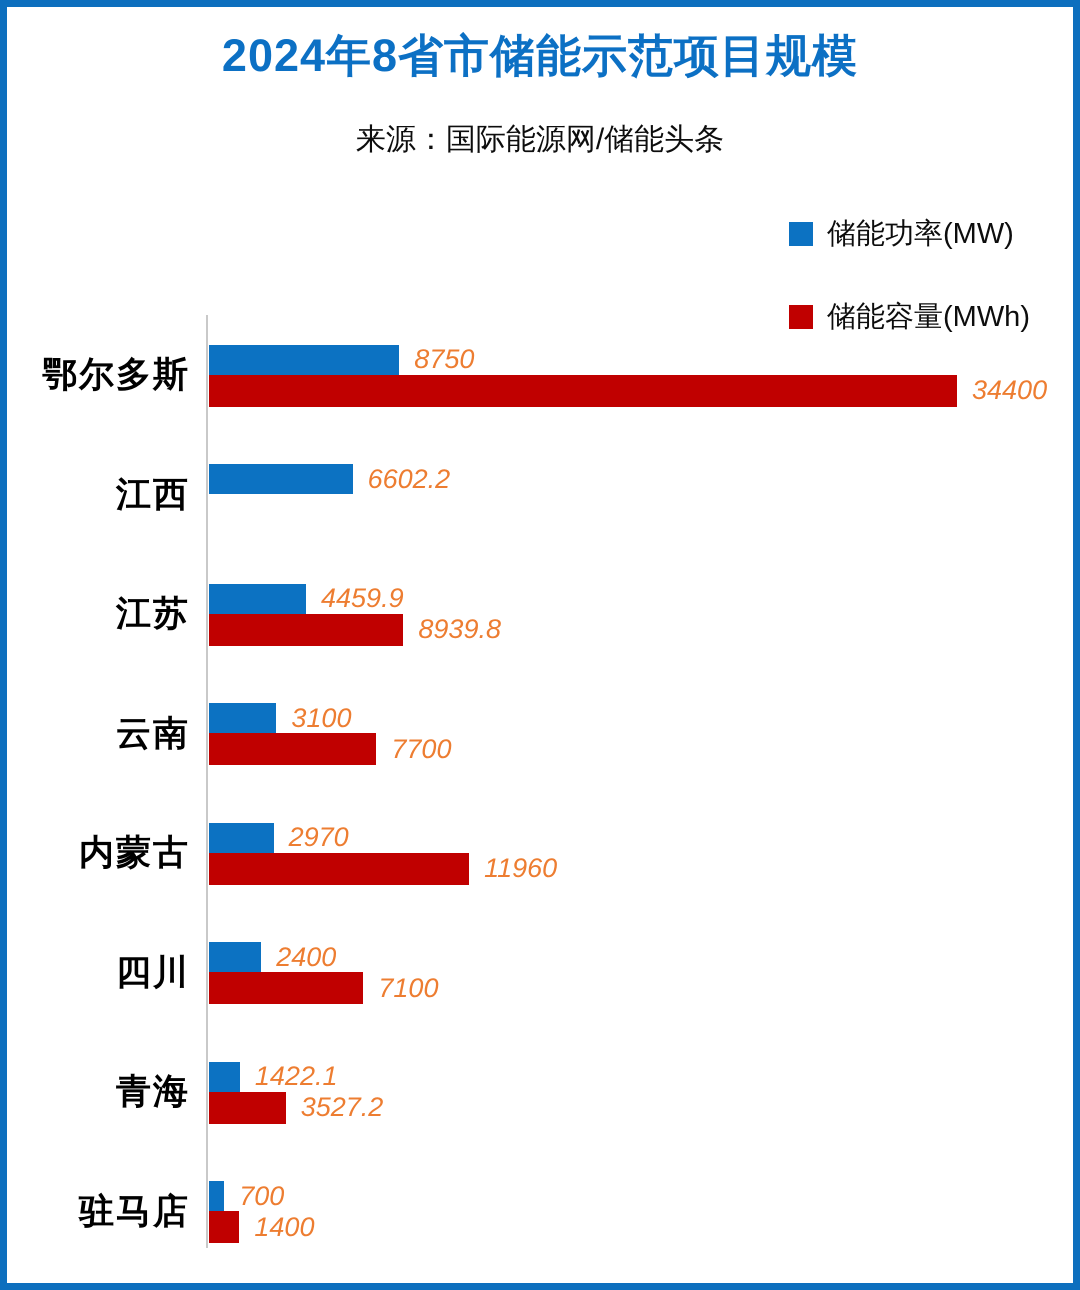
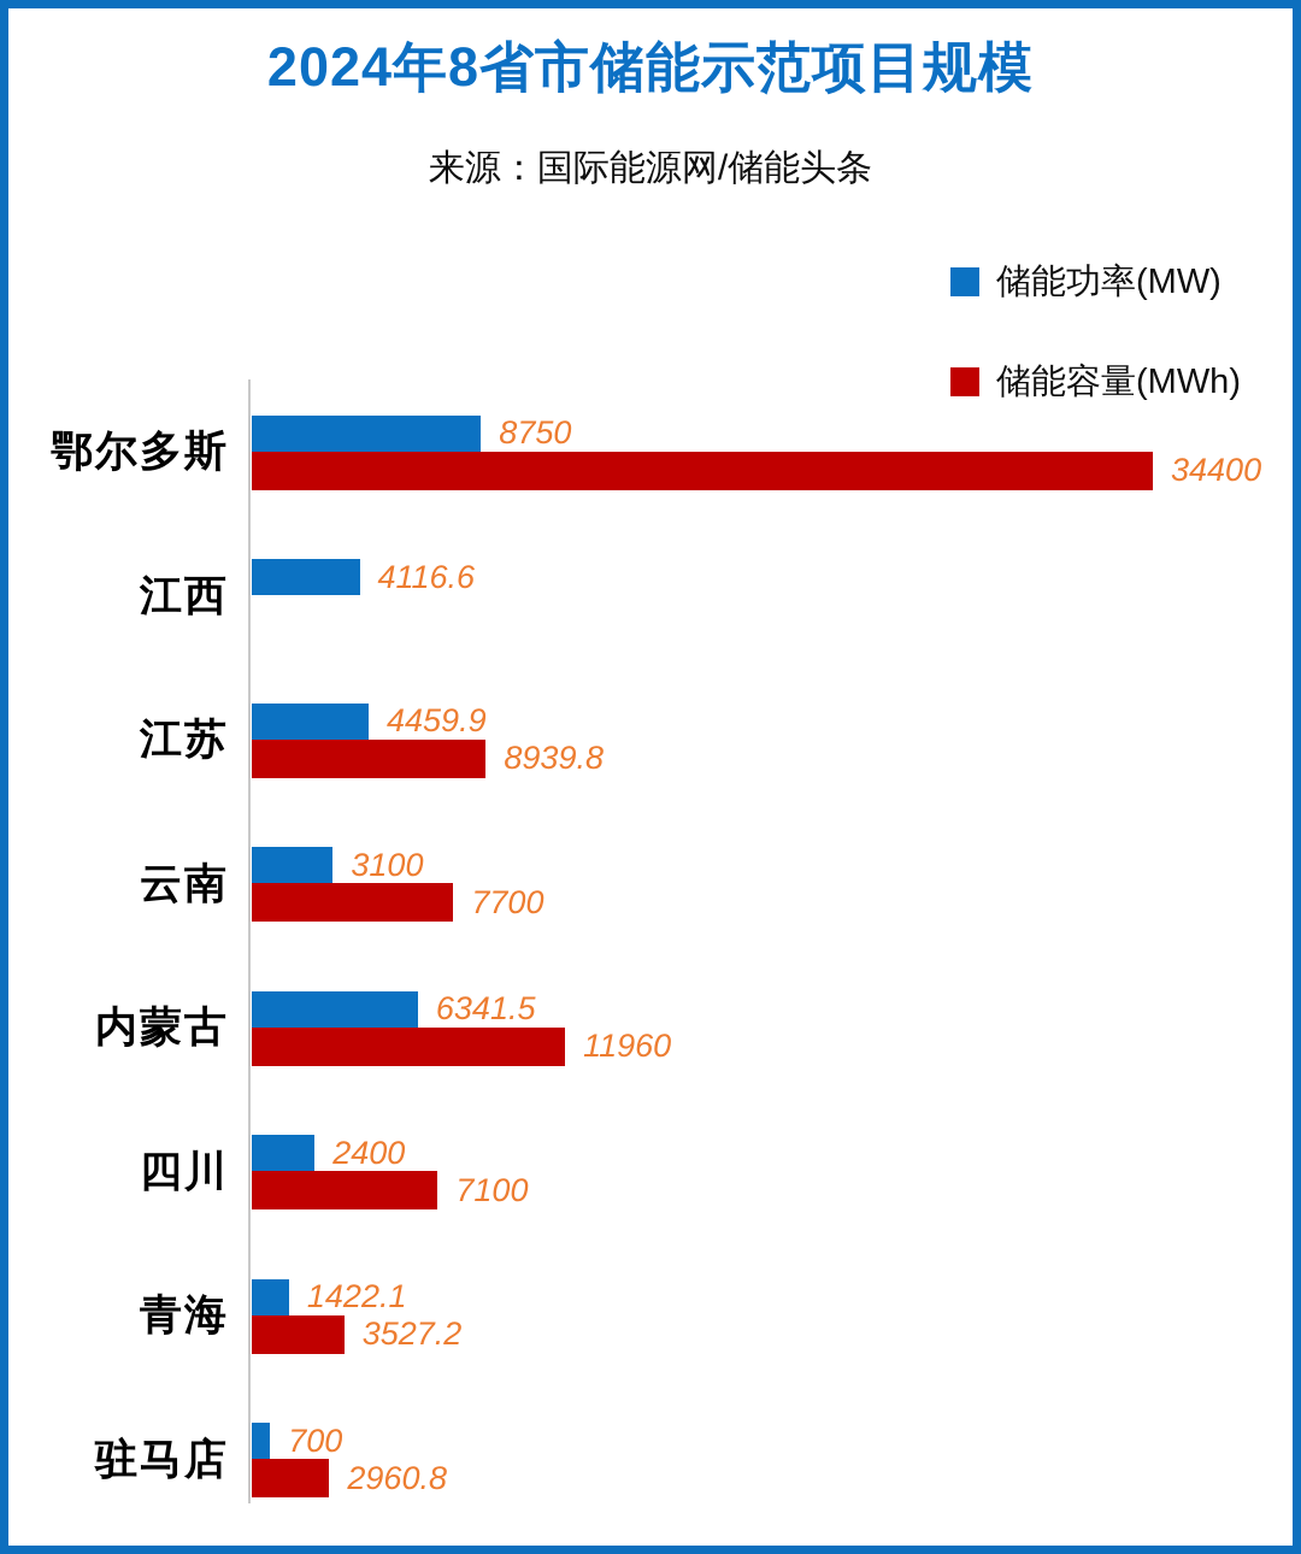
储能功率(MW)/江西: 6602.2 -> 4116.6
储能功率(MW)/内蒙古: 2970 -> 6341.5
储能容量(MWh)/驻马店: 1400 -> 2960.8
